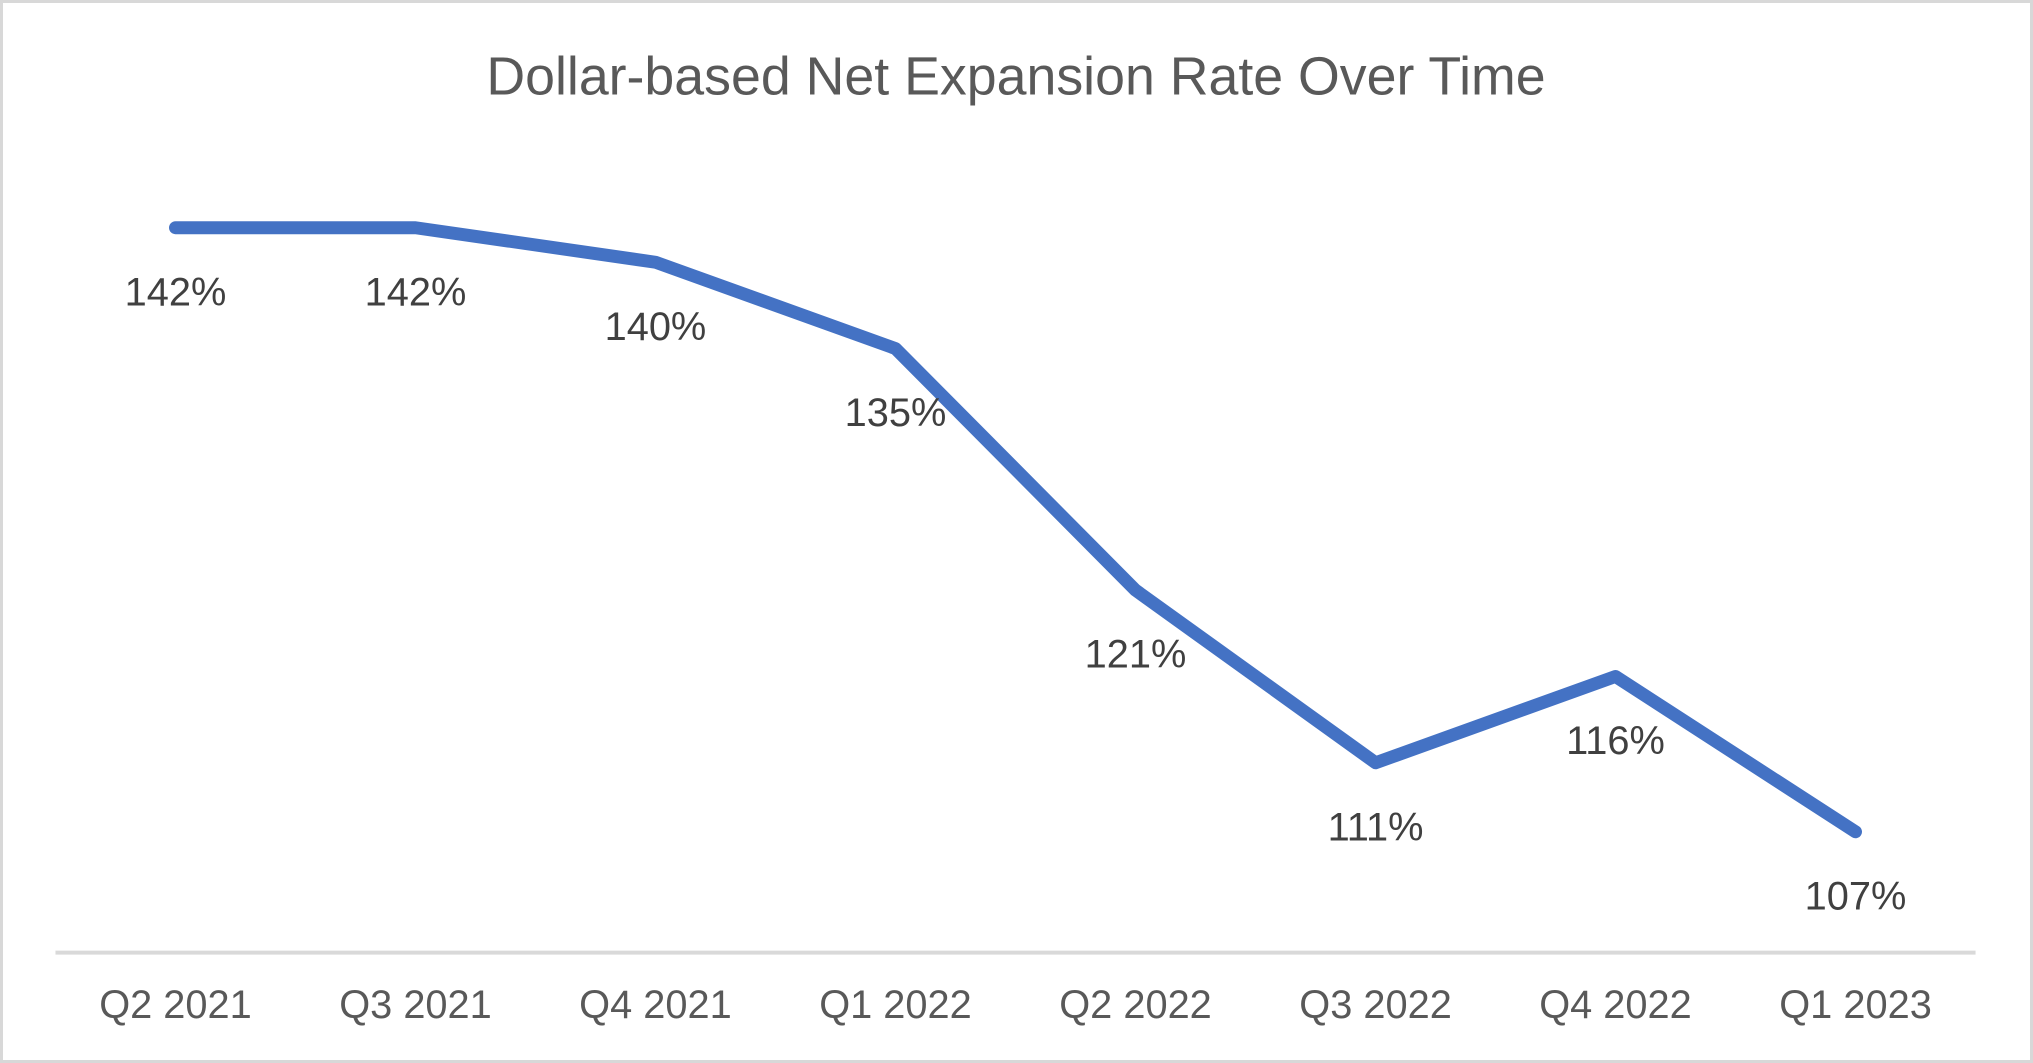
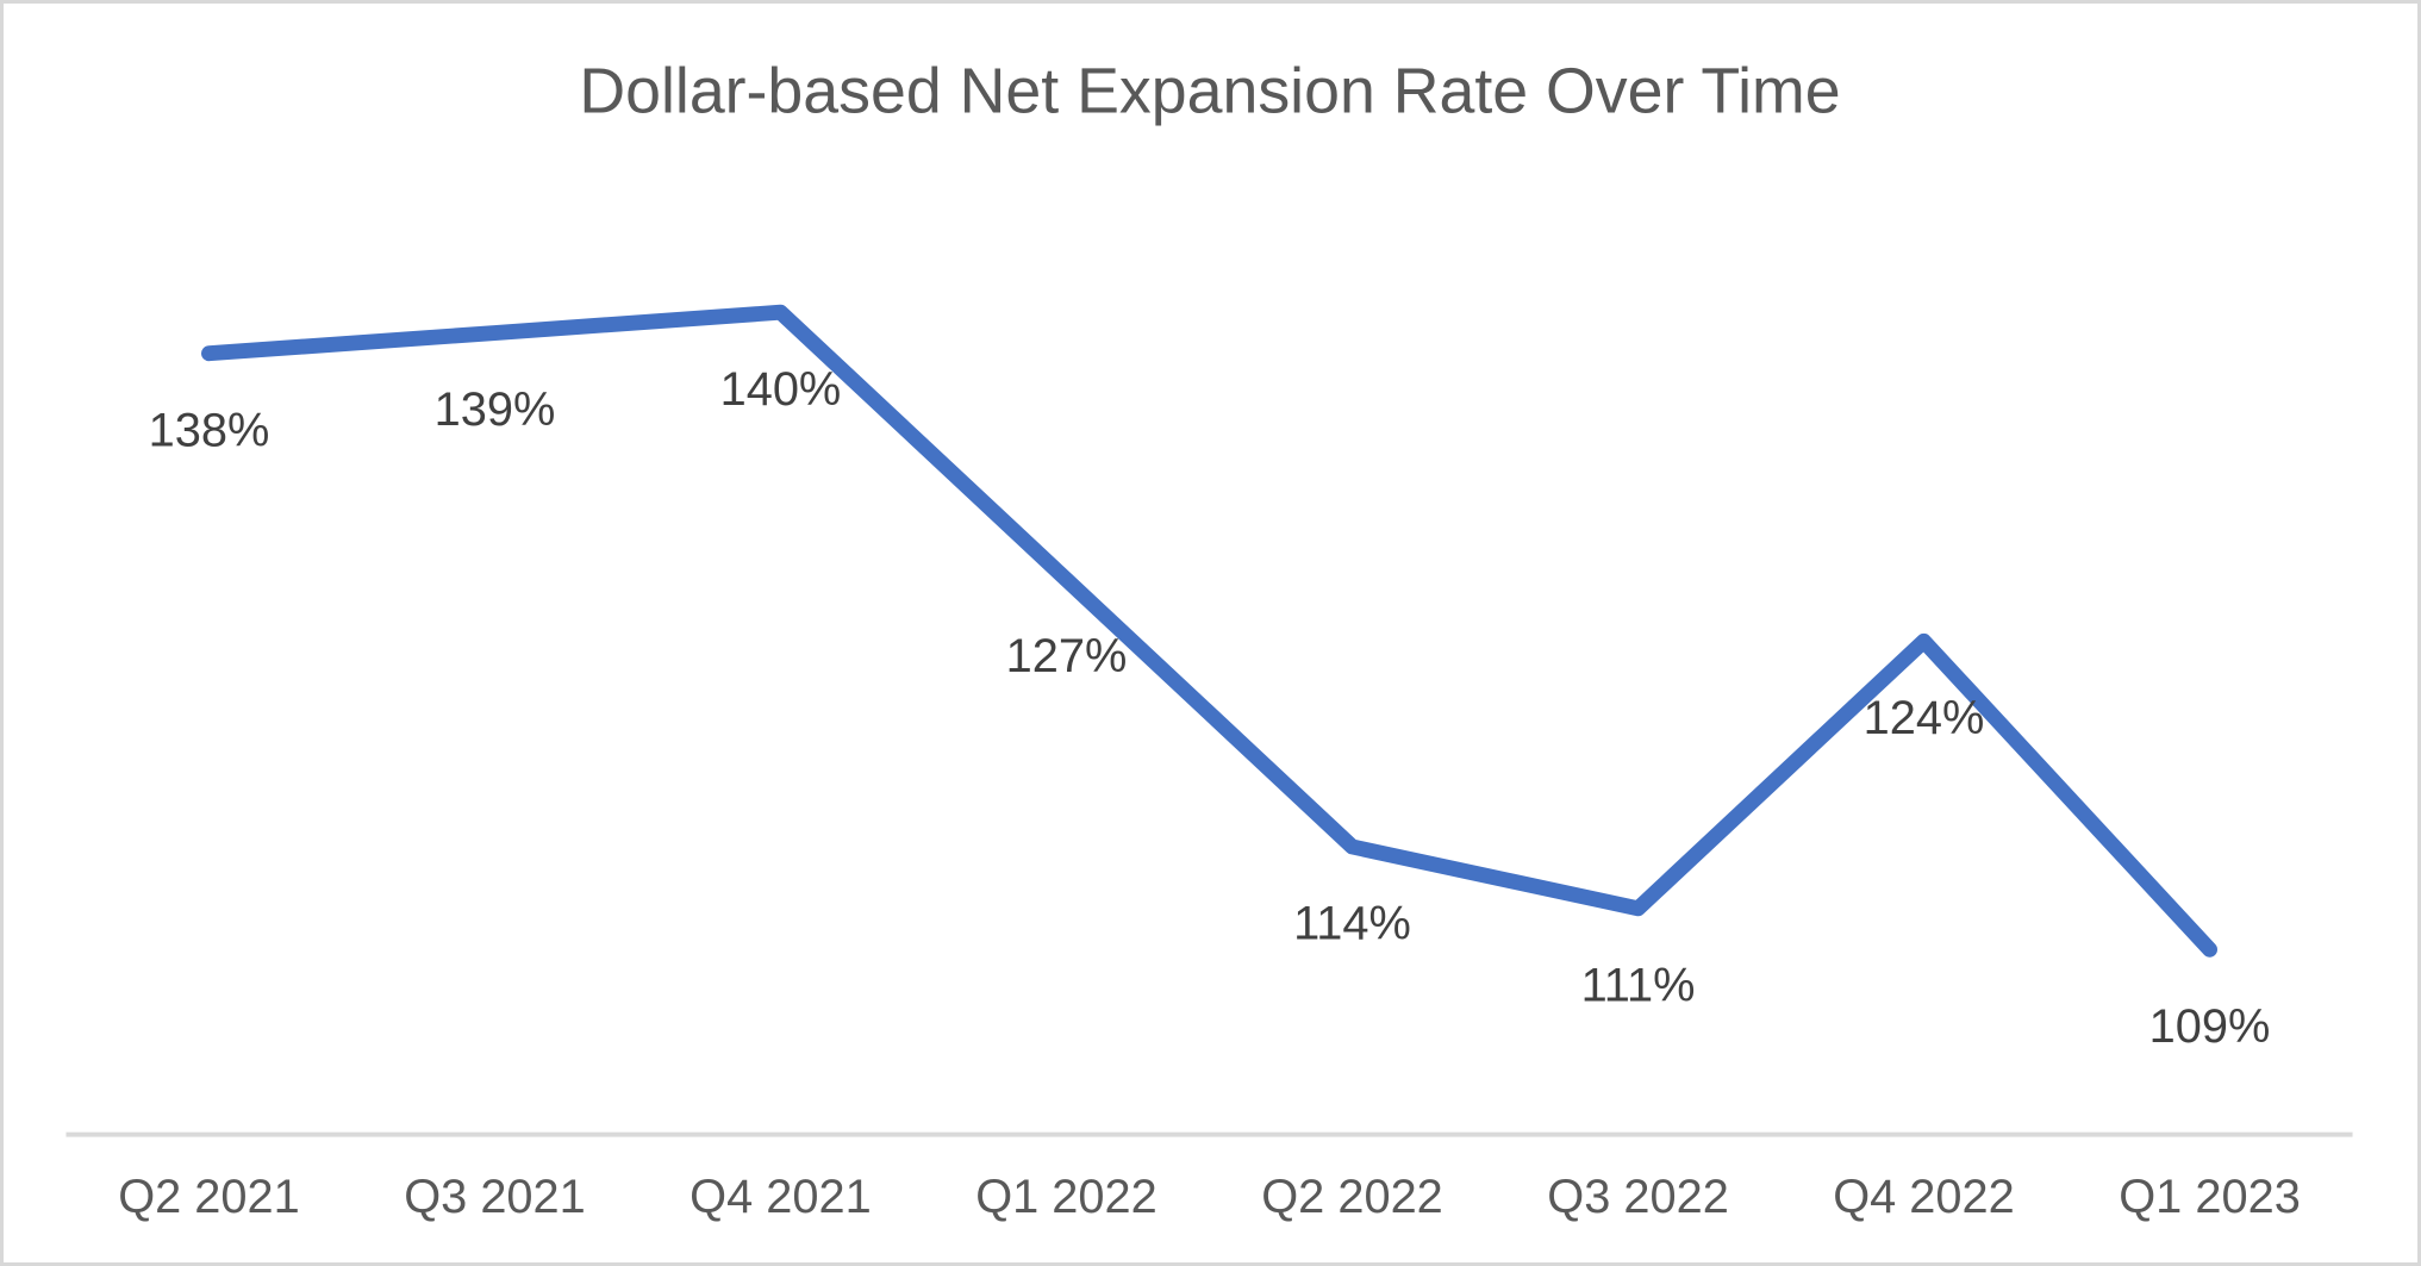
Q2 2021: 142% -> 138%
Q3 2021: 142% -> 139%
Q1 2022: 135% -> 127%
Q2 2022: 121% -> 114%
Q4 2022: 116% -> 124%
Q1 2023: 107% -> 109%
